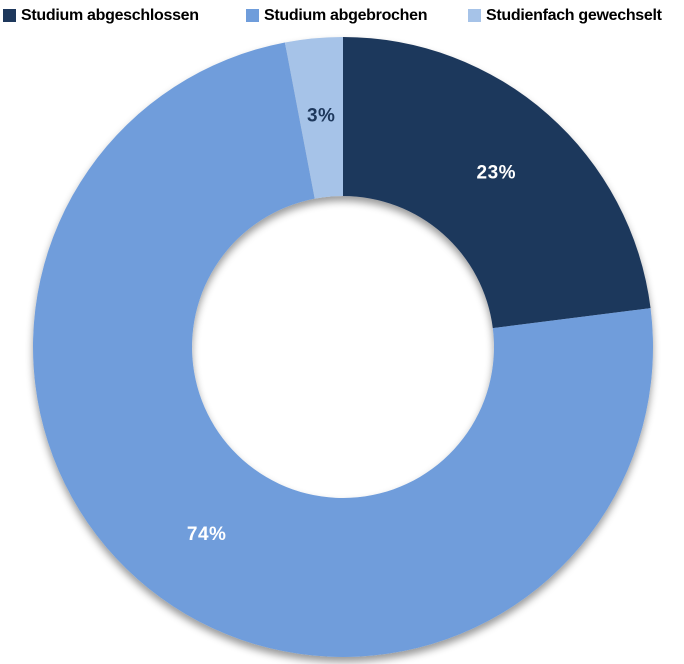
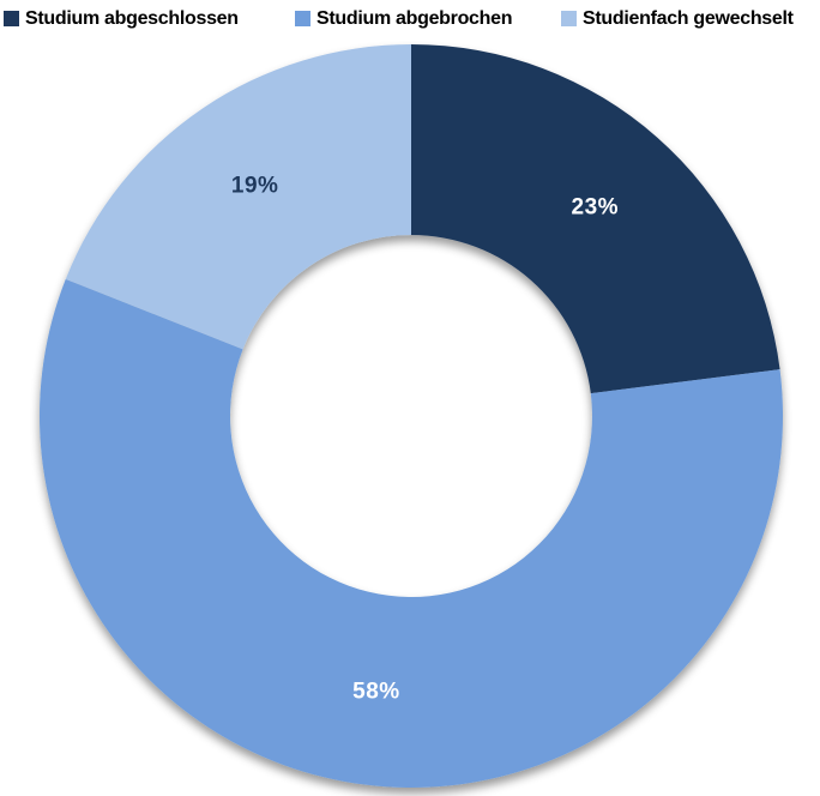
Studium abgebrochen: 74% -> 58%
Studienfach gewechselt: 3% -> 19%
